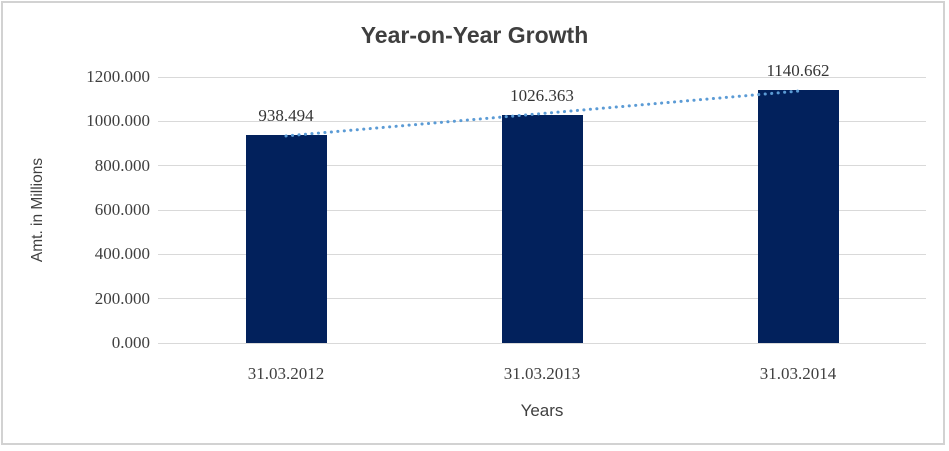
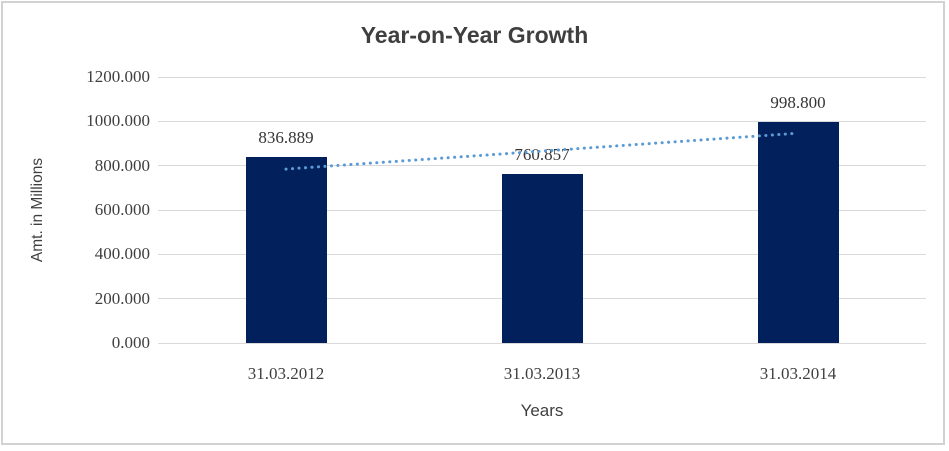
31.03.2012: 938.494 -> 836.889
31.03.2013: 1026.363 -> 760.857
31.03.2014: 1140.662 -> 998.800
